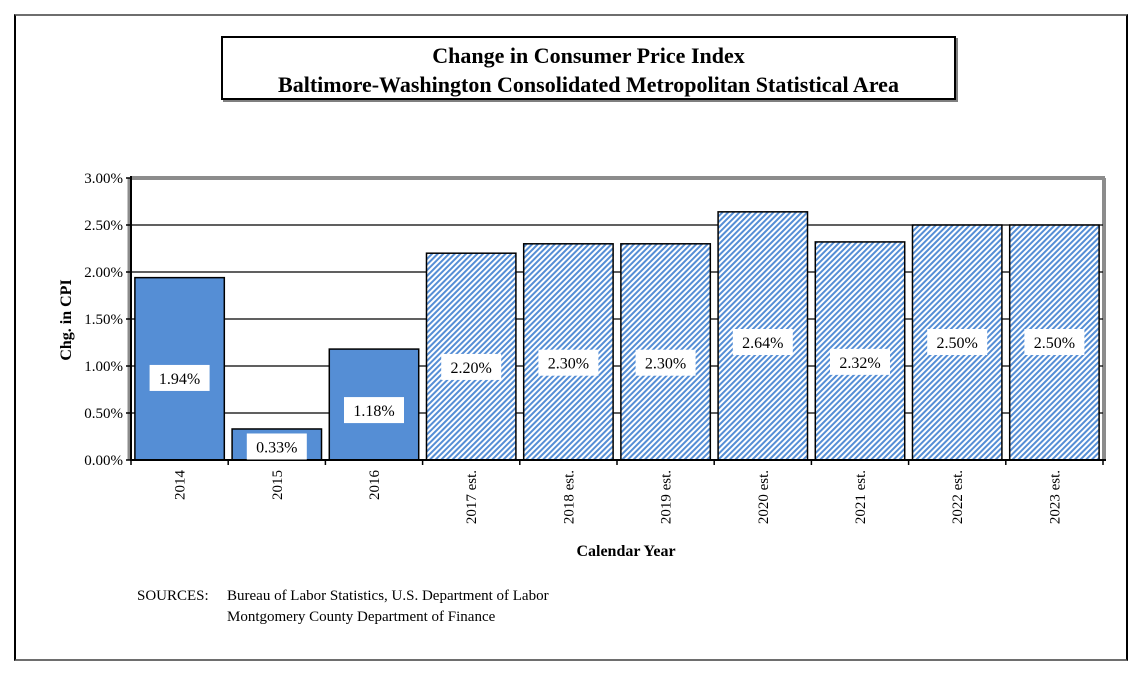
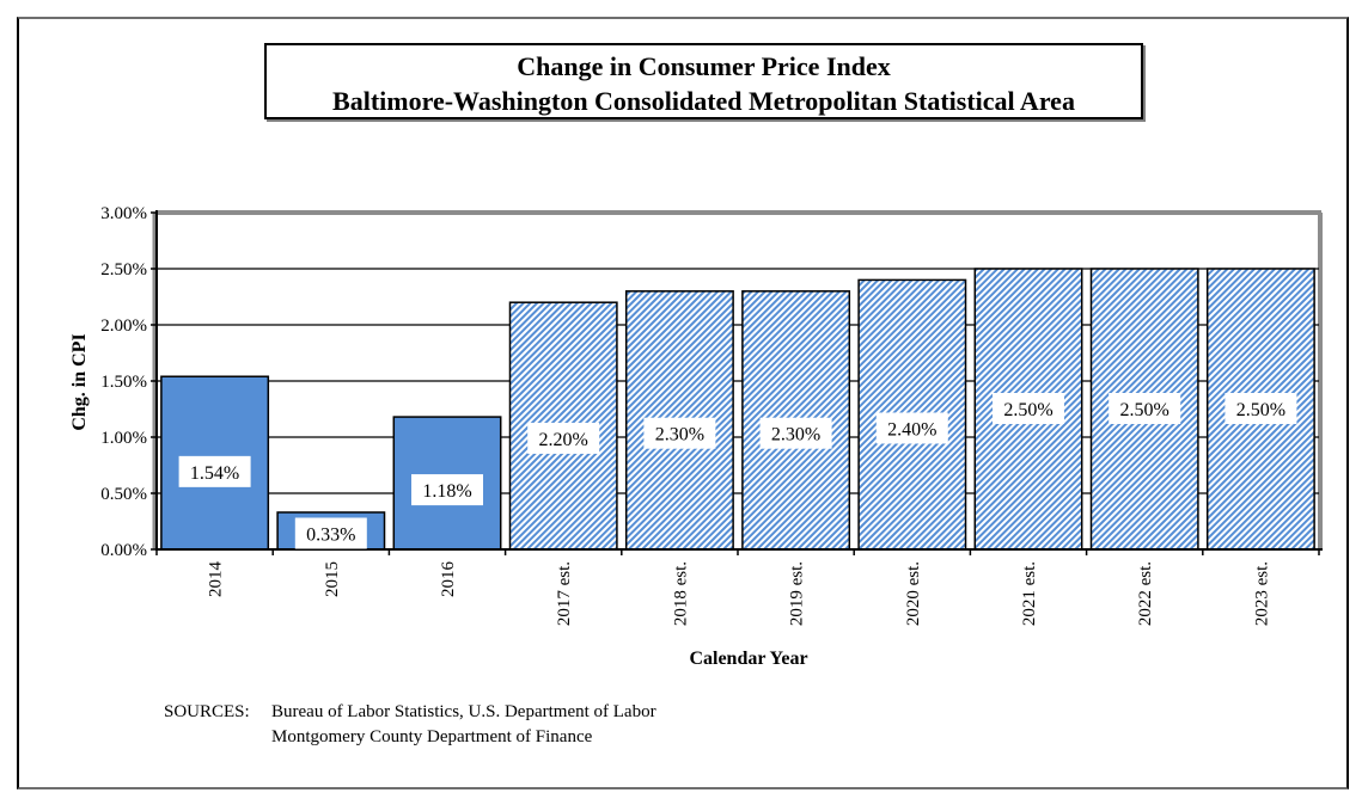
2014: 1.94% -> 1.54%
2020 est.: 2.64% -> 2.40%
2021 est.: 2.32% -> 2.50%
